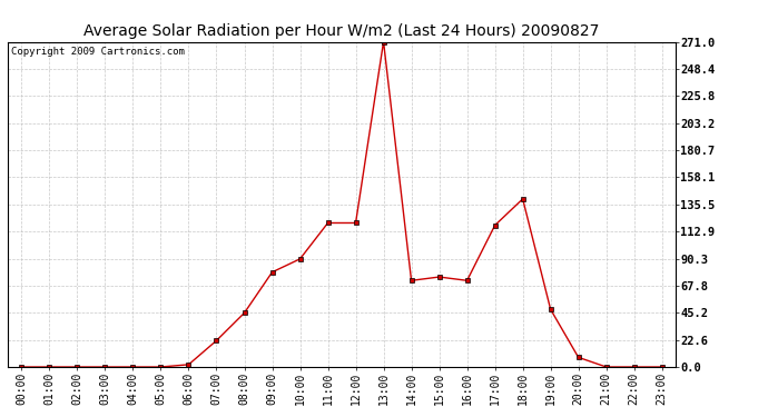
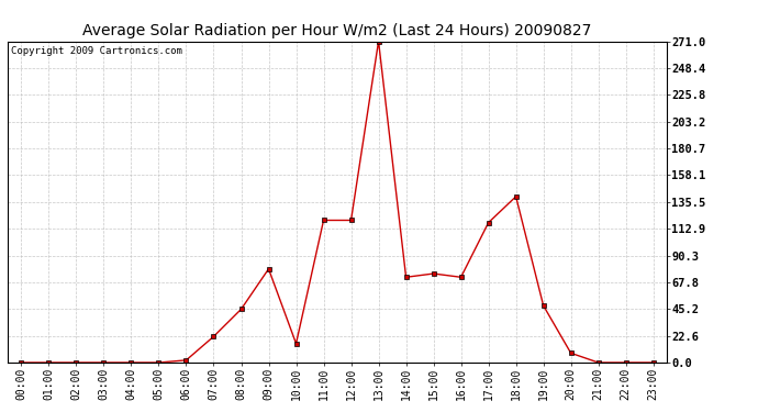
10:00: 90 -> 16
